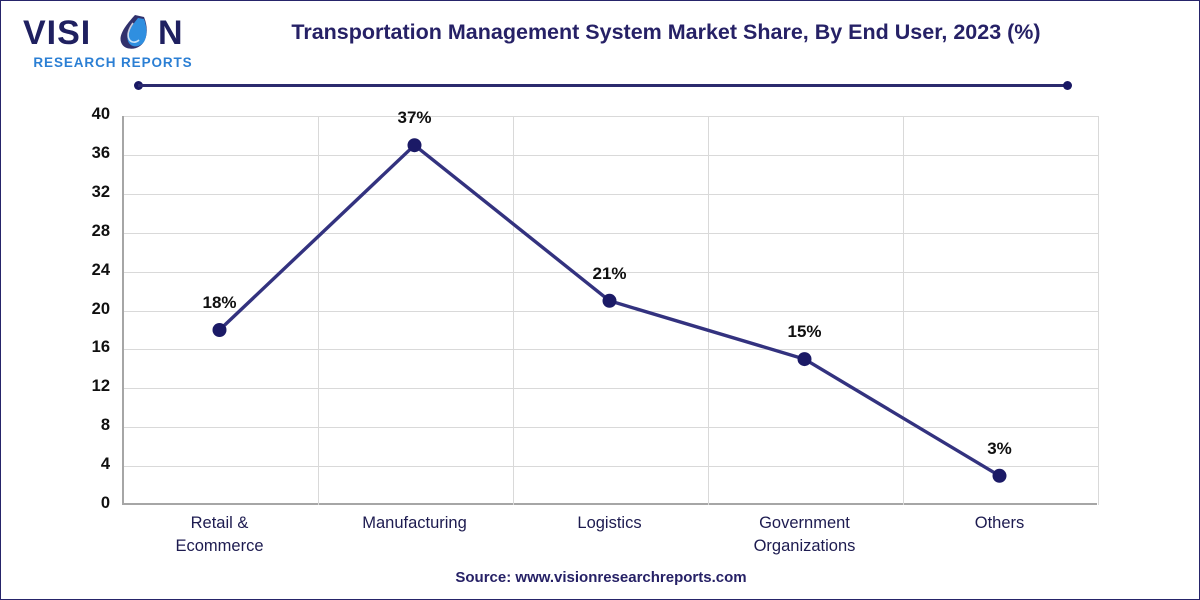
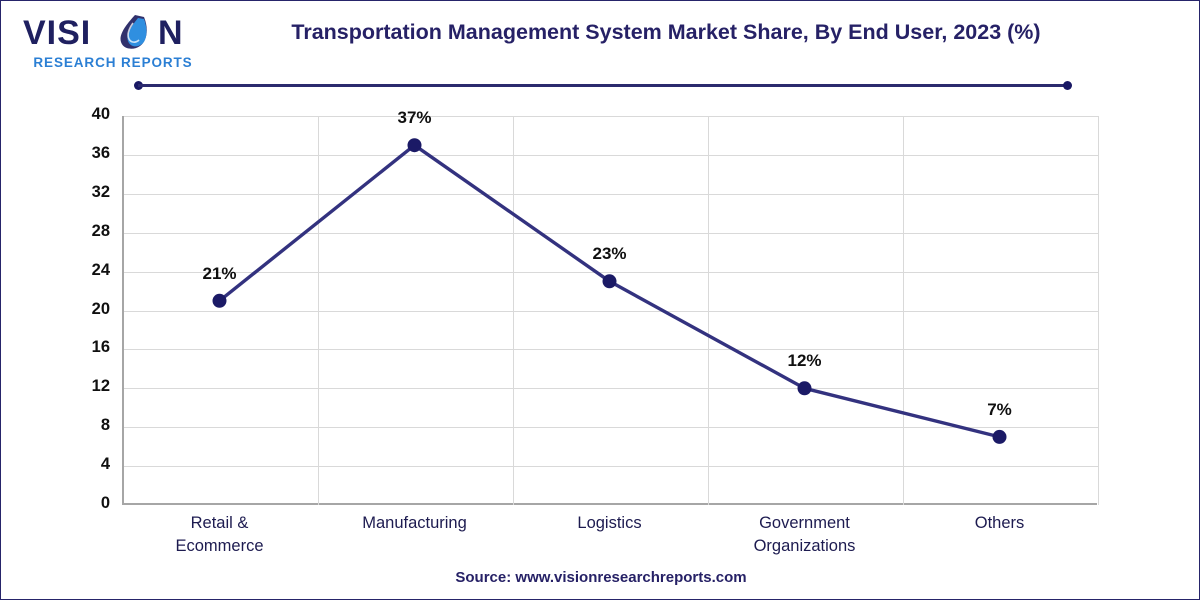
Retail & Ecommerce: 18% -> 21%
Logistics: 21% -> 23%
Government Organizations: 15% -> 12%
Others: 3% -> 7%
